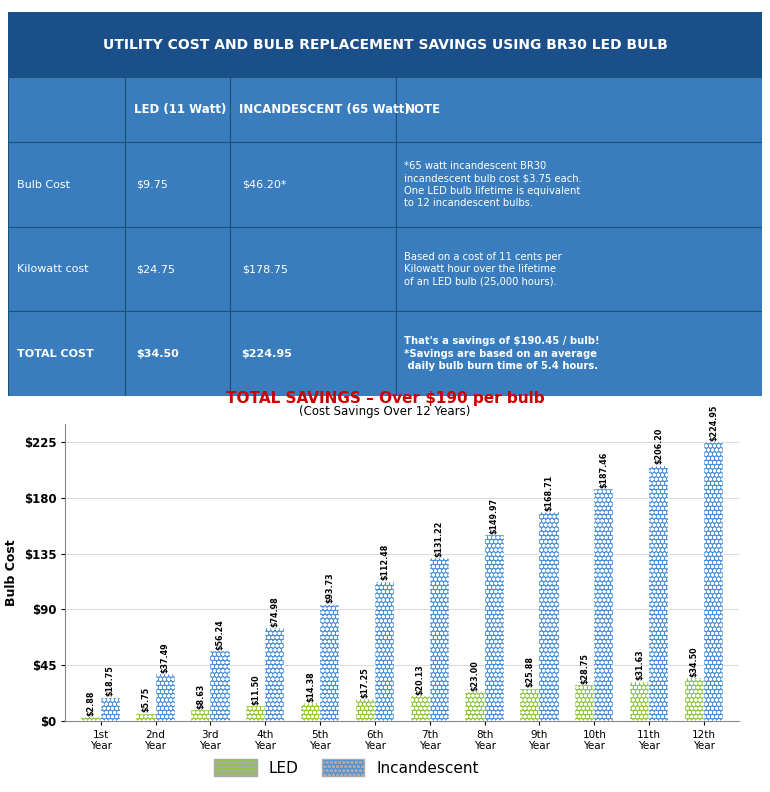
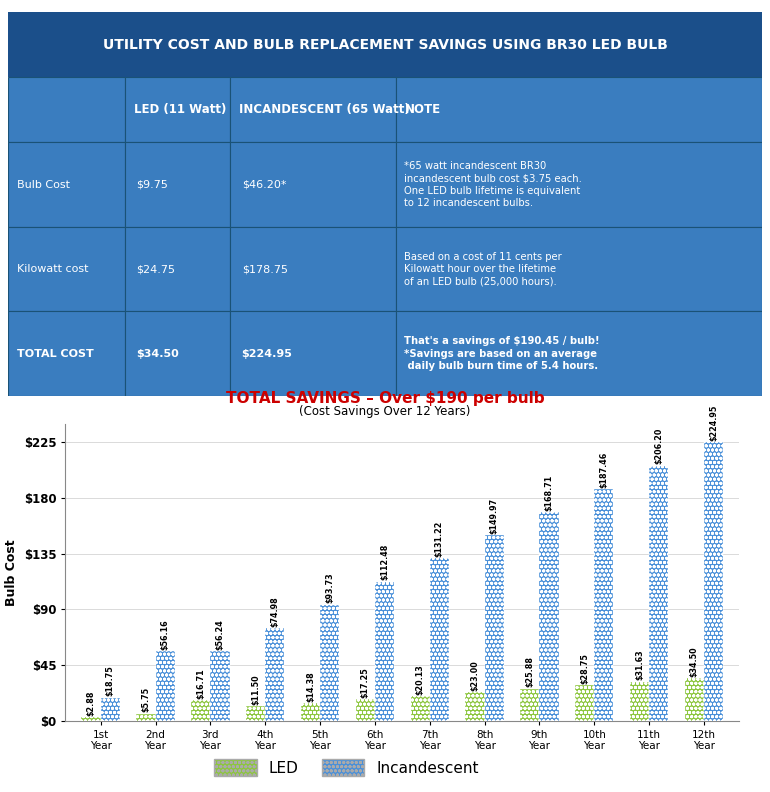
Incandescent/2nd Year: $37.49 -> $56.16
LED/3rd Year: $8.63 -> $16.71
